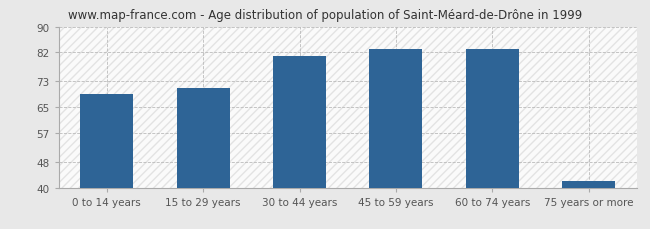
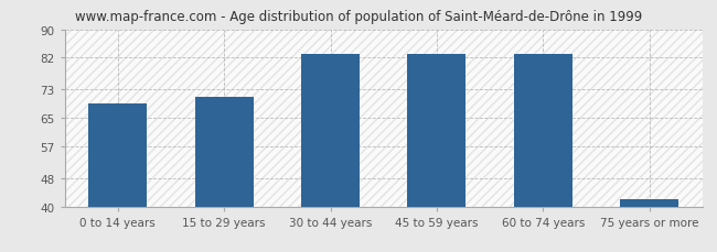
30 to 44 years: 81 -> 83
